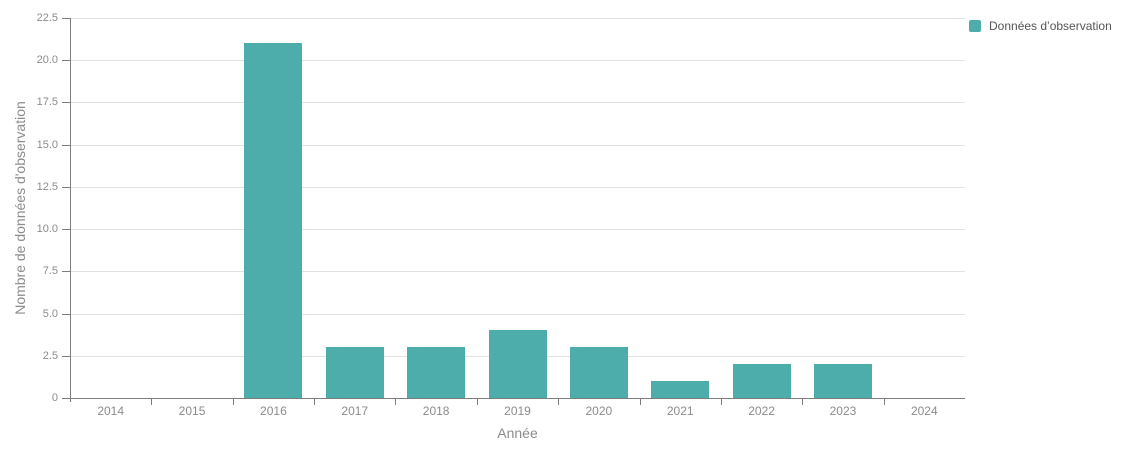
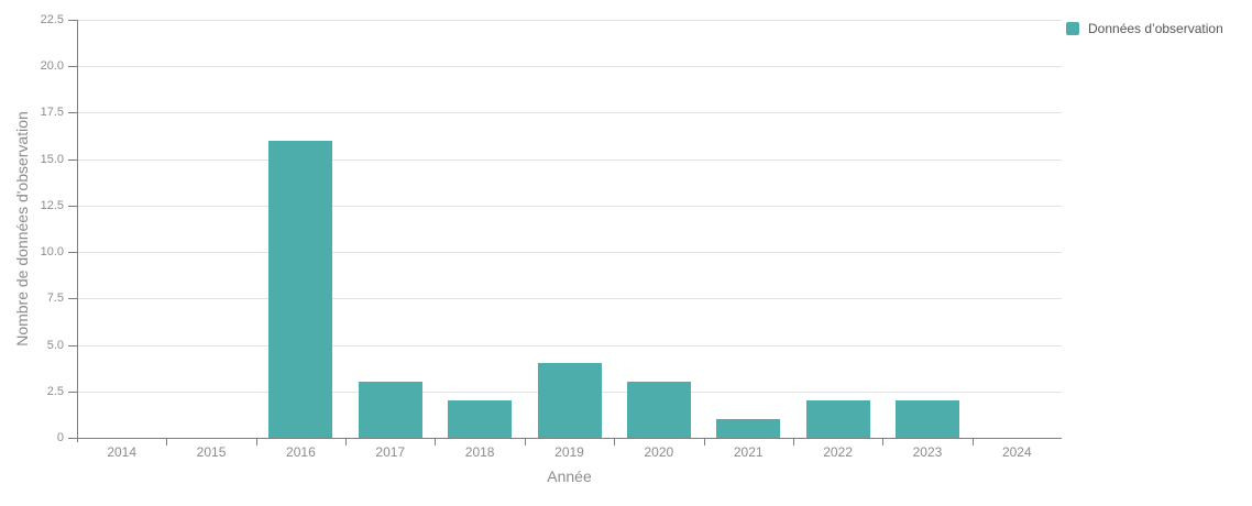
2016: 21 -> 16
2018: 3 -> 2
